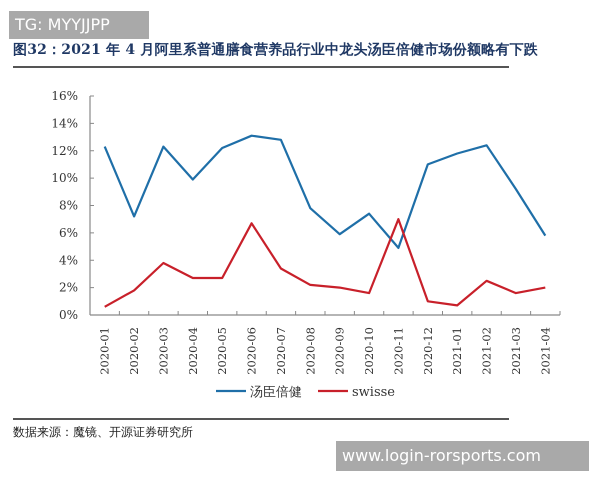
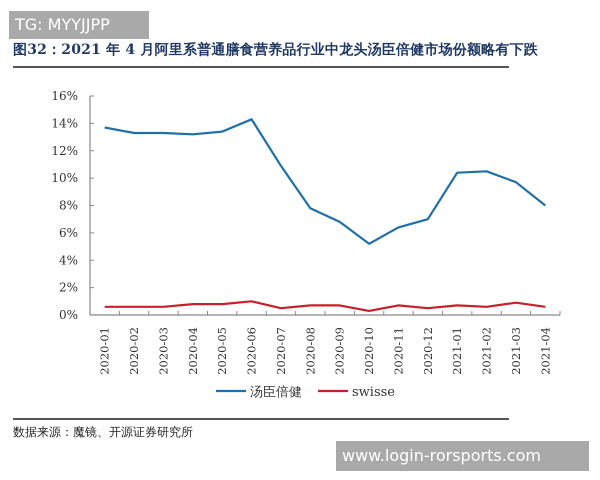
汤臣倍健/2020-01: 12.3% -> 13.7%
汤臣倍健/2020-02: 7.2% -> 13.3%
swisse/2020-02: 1.8% -> 0.6%
汤臣倍健/2020-03: 12.3% -> 13.3%
swisse/2020-03: 3.8% -> 0.6%
汤臣倍健/2020-04: 9.9% -> 13.2%
swisse/2020-04: 2.7% -> 0.8%
汤臣倍健/2020-05: 12.2% -> 13.4%
swisse/2020-05: 2.7% -> 0.8%
汤臣倍健/2020-06: 13.1% -> 14.3%
swisse/2020-06: 6.7% -> 1.0%
汤臣倍健/2020-07: 12.8% -> 10.9%
swisse/2020-07: 3.4% -> 0.5%
swisse/2020-08: 2.2% -> 0.7%
汤臣倍健/2020-09: 5.9% -> 6.8%
swisse/2020-09: 2.0% -> 0.7%
汤臣倍健/2020-10: 7.4% -> 5.2%
swisse/2020-10: 1.6% -> 0.3%
汤臣倍健/2020-11: 4.9% -> 6.4%
swisse/2020-11: 7.0% -> 0.7%
汤臣倍健/2020-12: 11.0% -> 7.0%
swisse/2020-12: 1.0% -> 0.5%
汤臣倍健/2021-01: 11.8% -> 10.4%
汤臣倍健/2021-02: 12.4% -> 10.5%
swisse/2021-02: 2.5% -> 0.6%
汤臣倍健/2021-03: 9.2% -> 9.7%
swisse/2021-03: 1.6% -> 0.9%
汤臣倍健/2021-04: 5.8% -> 8.0%
swisse/2021-04: 2.0% -> 0.6%
